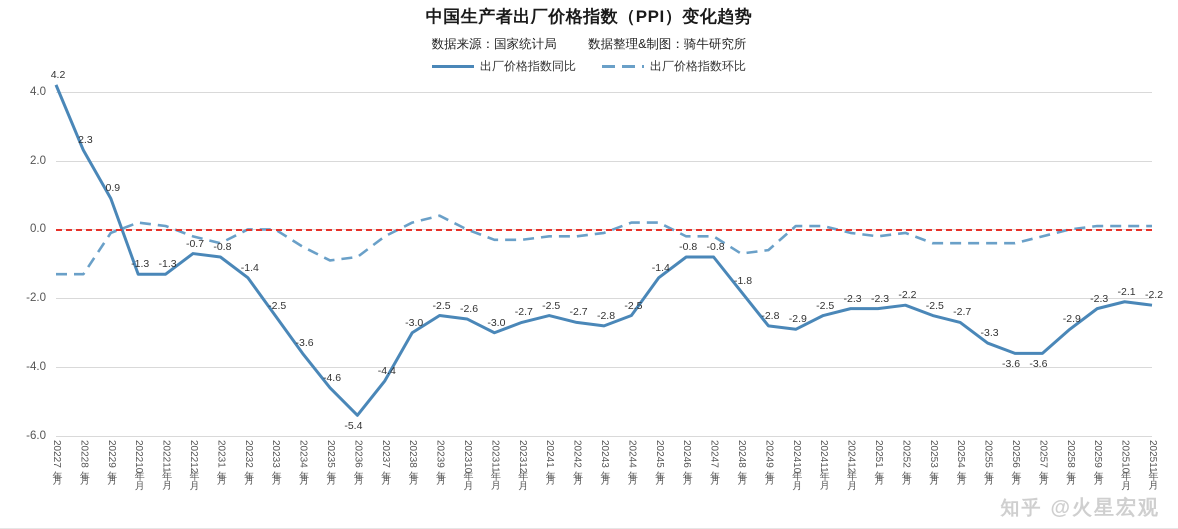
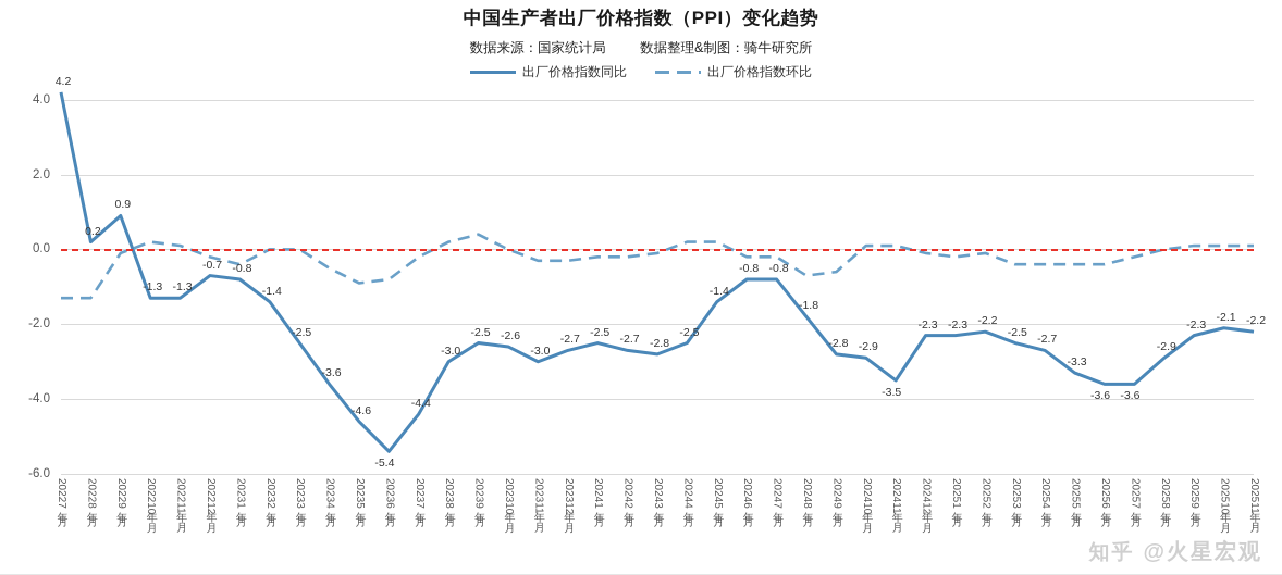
出厂价格指数同比/2022年8月: 2.3 -> 0.2
出厂价格指数同比/2024年11月: -2.5 -> -3.5
